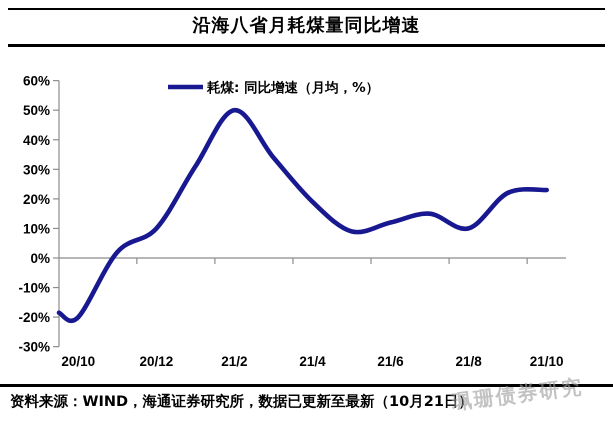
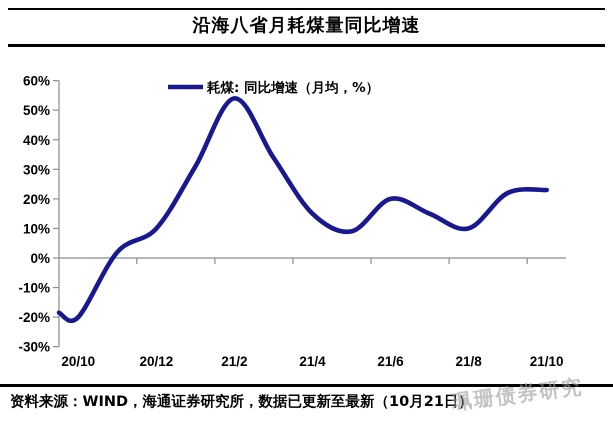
21/2: 50% -> 54%
21/4: 19% -> 15%
21/6: 12% -> 20%
